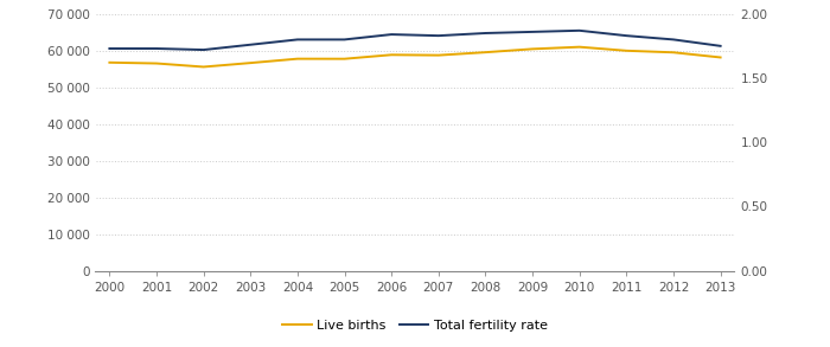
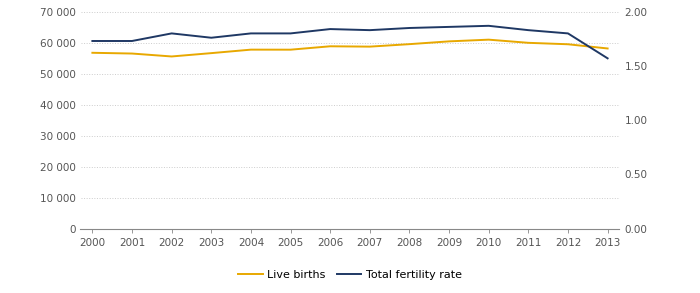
Total fertility rate/2002: 1.72 -> 1.80
Total fertility rate/2013: 1.75 -> 1.57
